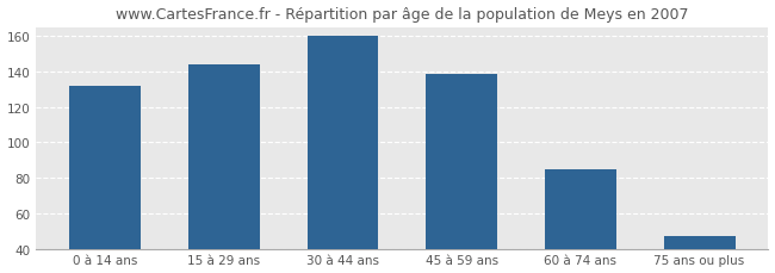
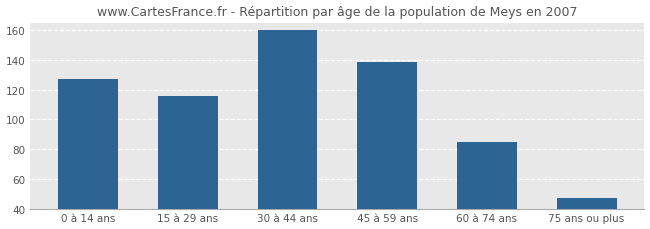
0 à 14 ans: 132 -> 127
15 à 29 ans: 144 -> 116
